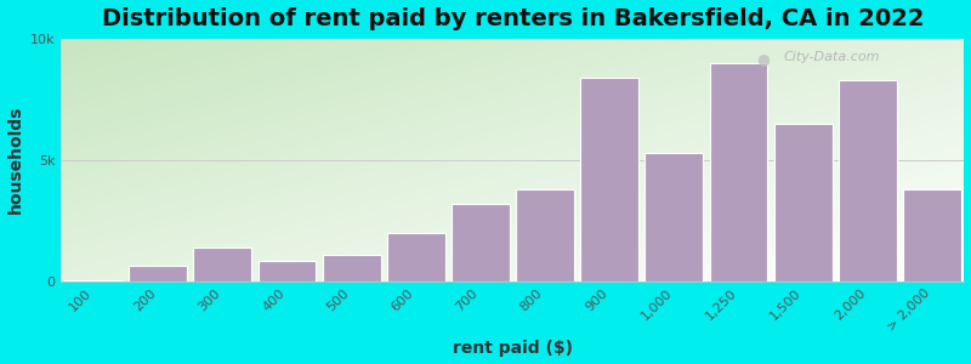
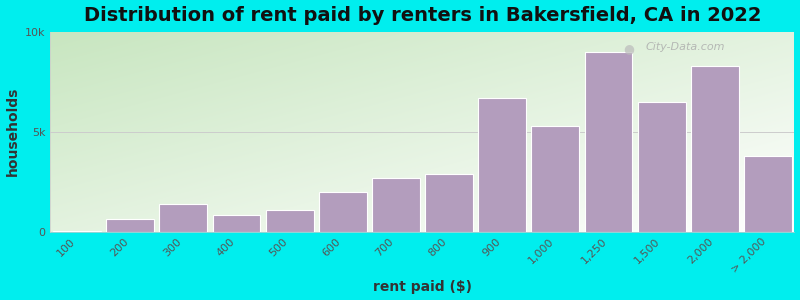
700: 3.2k -> 2.7k
800: 3.8k -> 2.9k
900: 8.4k -> 6.7k
